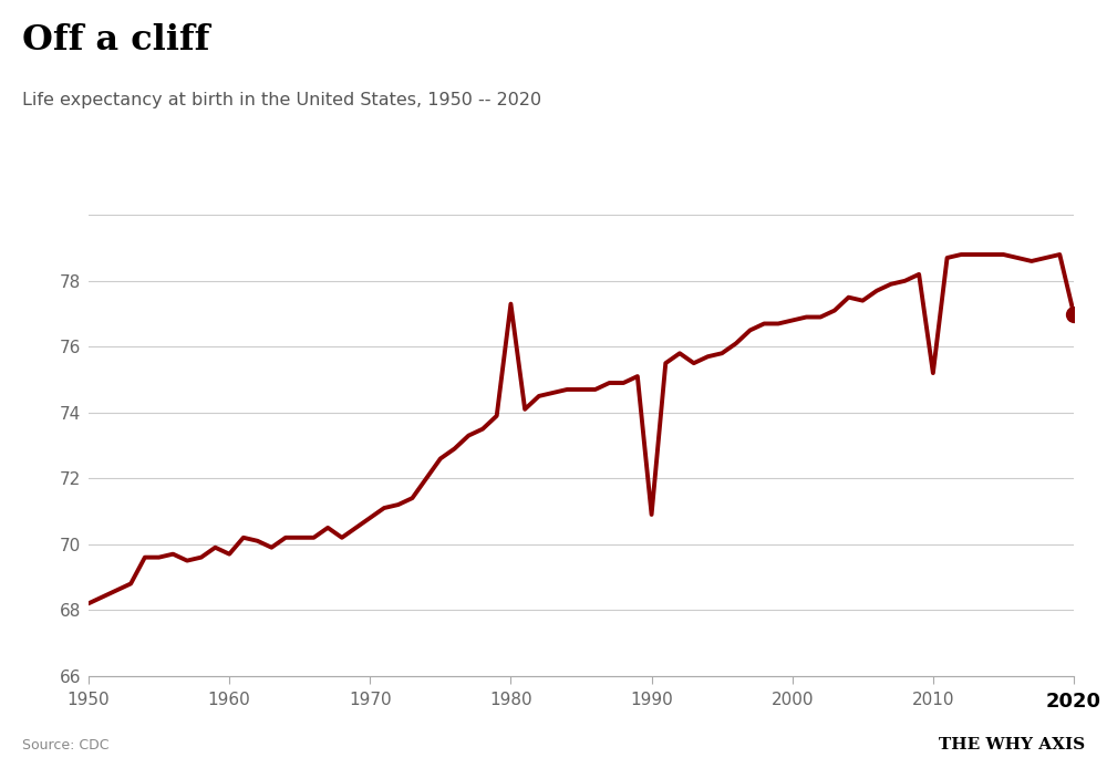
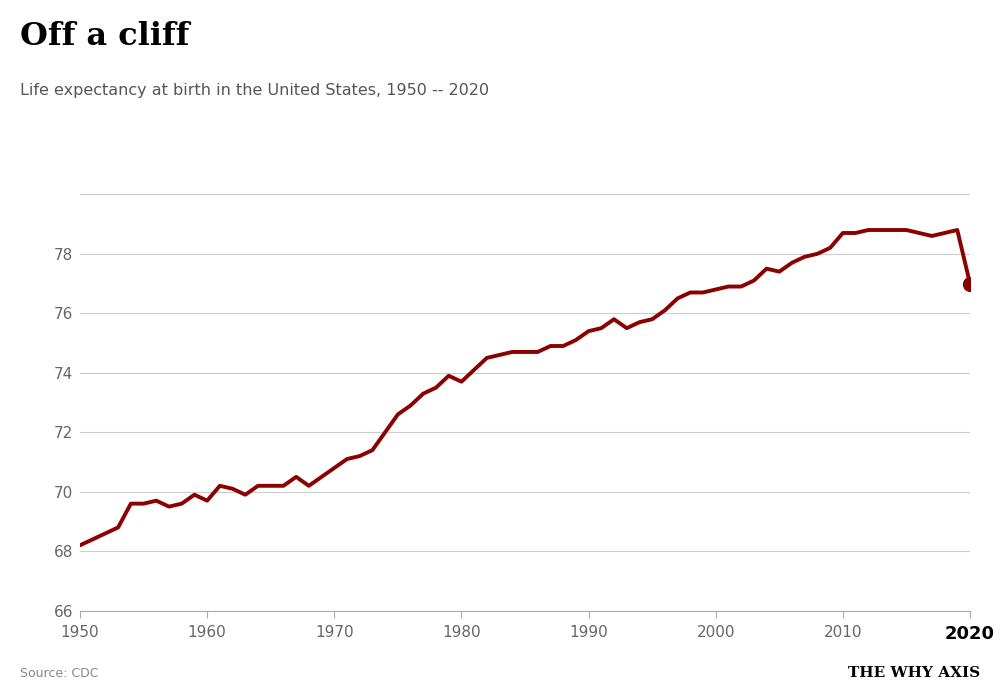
1980: 77.3 -> 73.7
1990: 70.9 -> 75.4
2010: 75.2 -> 78.7
